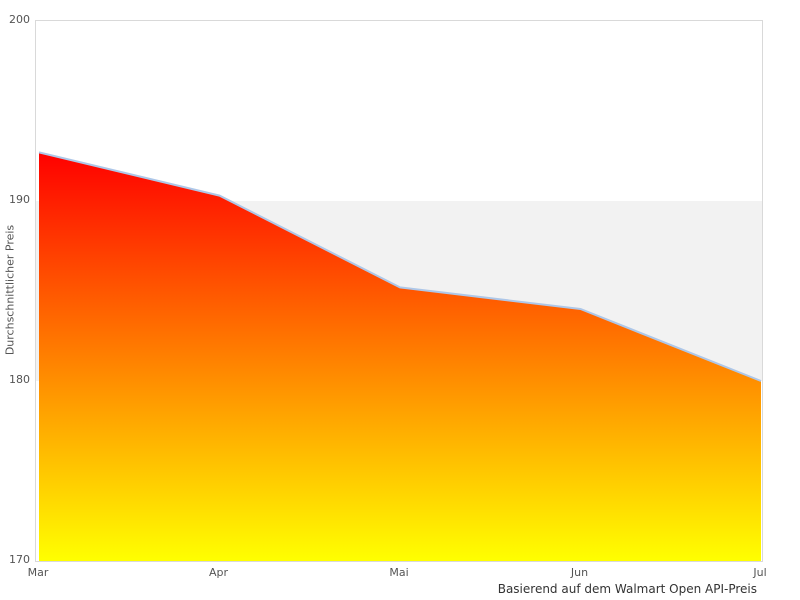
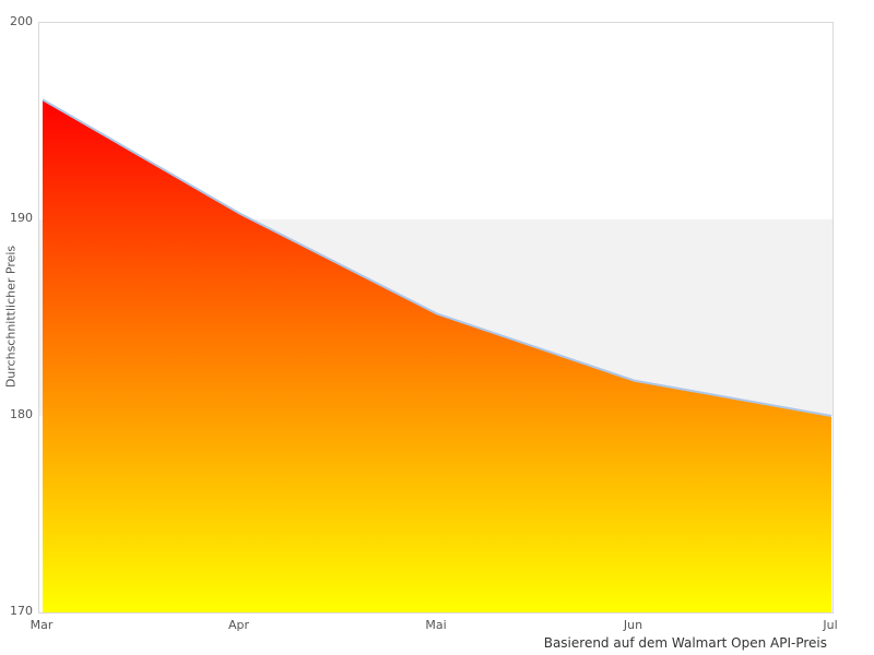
Mar: 192.7 -> 196.1
Jun: 184.0 -> 181.8
